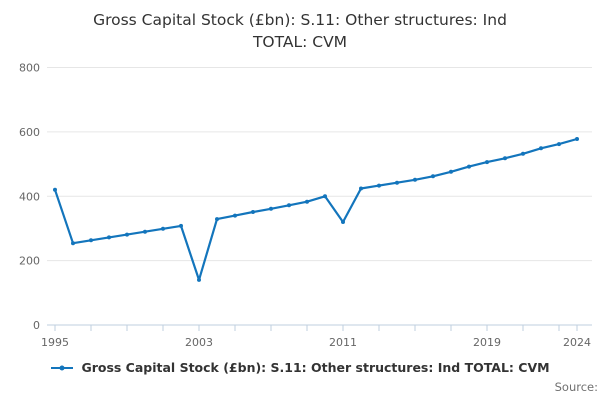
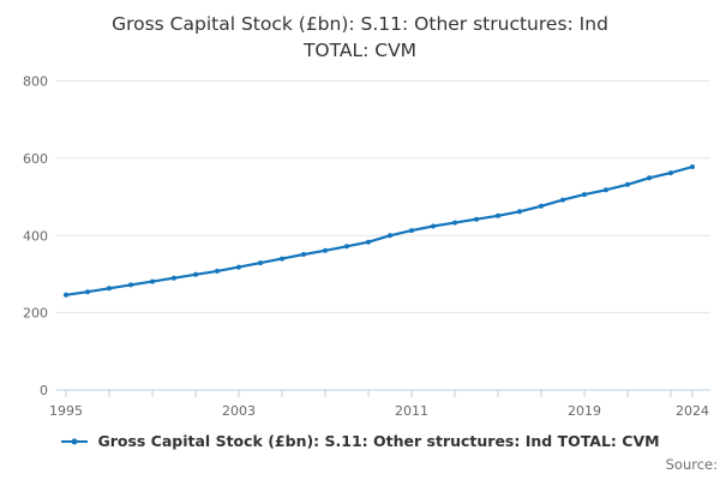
1995: 420 -> 250
2003: 140 -> 320
2011: 320 -> 410
